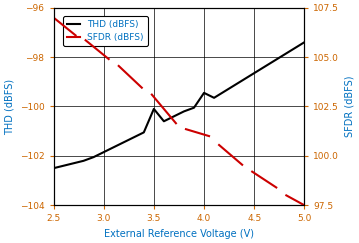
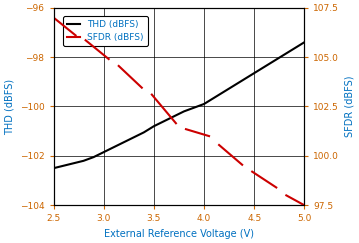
3.5: -100.10 -> -100.80
4.0: -99.45 -> -99.90
